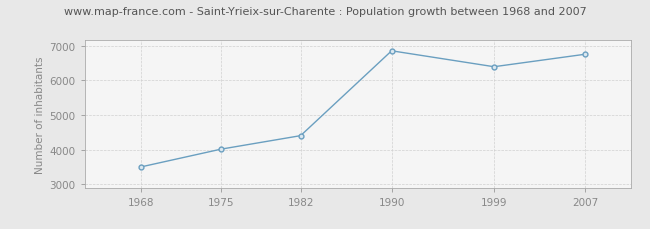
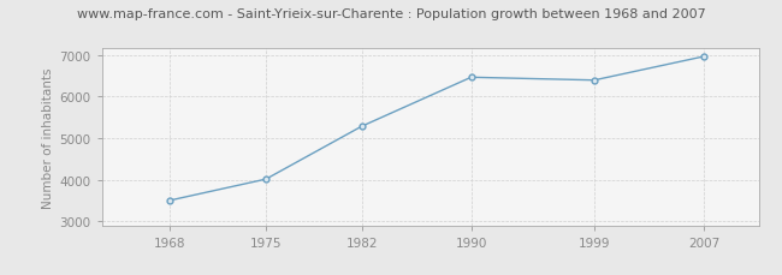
1982: 4400 -> 5280
1990: 6850 -> 6460
2007: 6750 -> 6960
